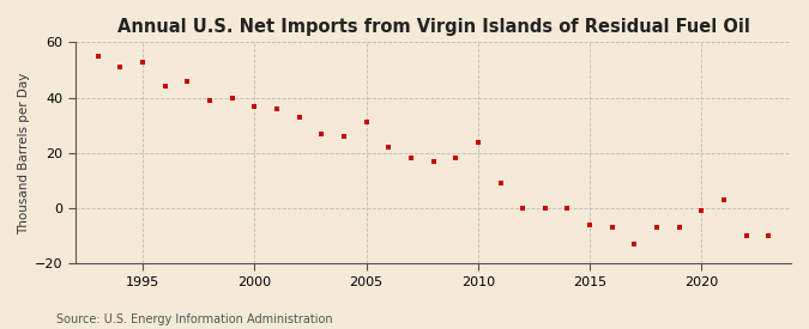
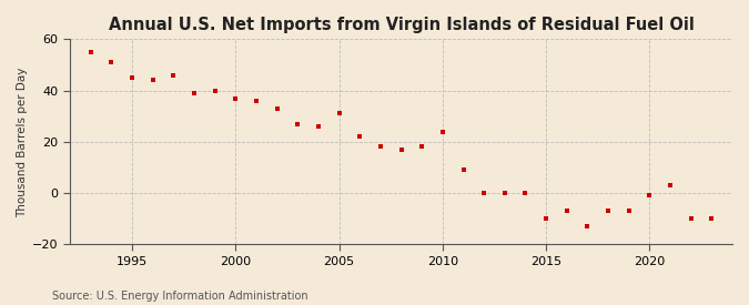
1995: 53 -> 45
2015: -6 -> -10
